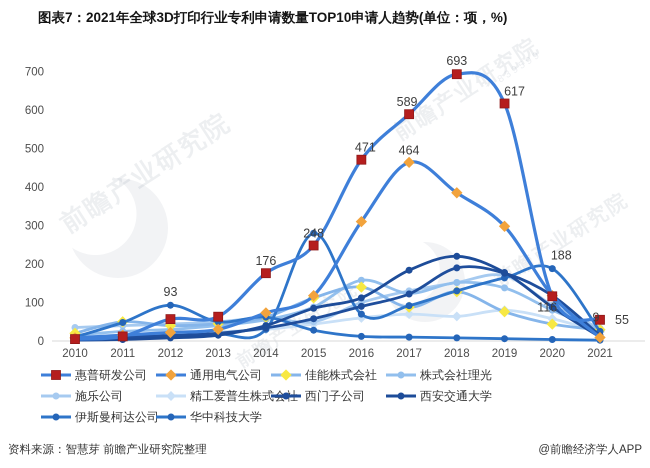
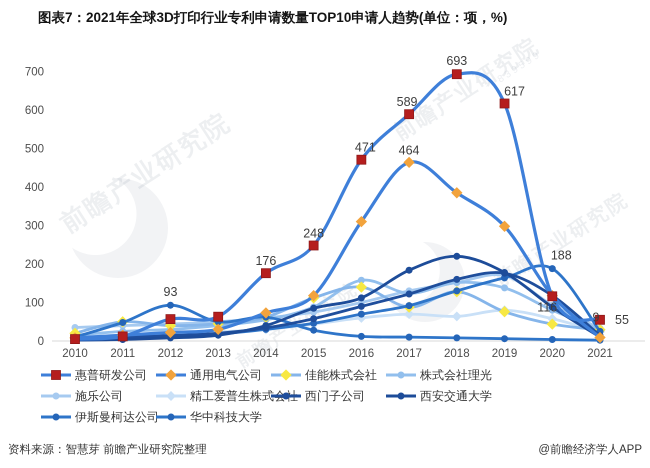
施乐公司/2015: 50 -> 80
华中科技大学/2015: 280 -> 50
西门子公司/2018: 190 -> 160
